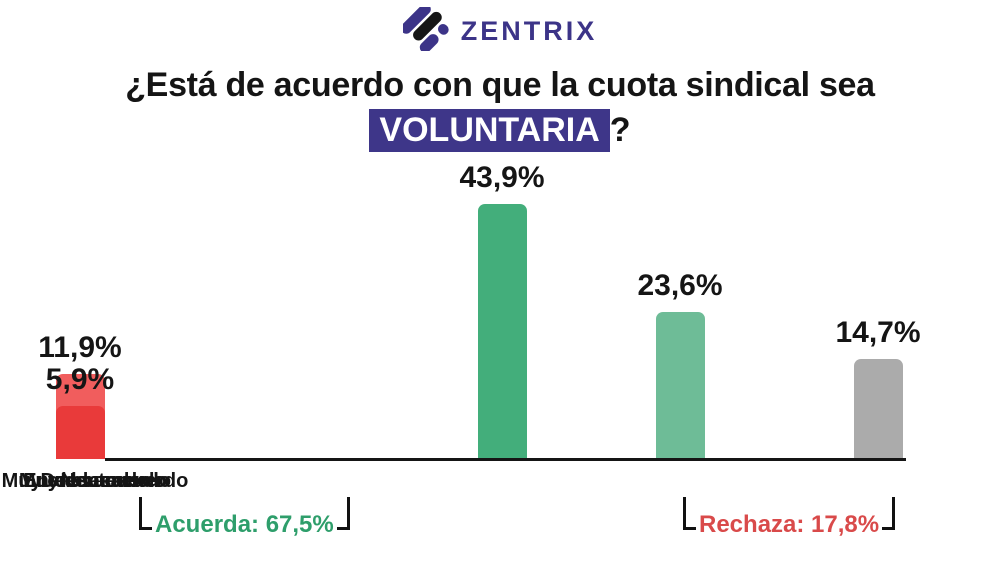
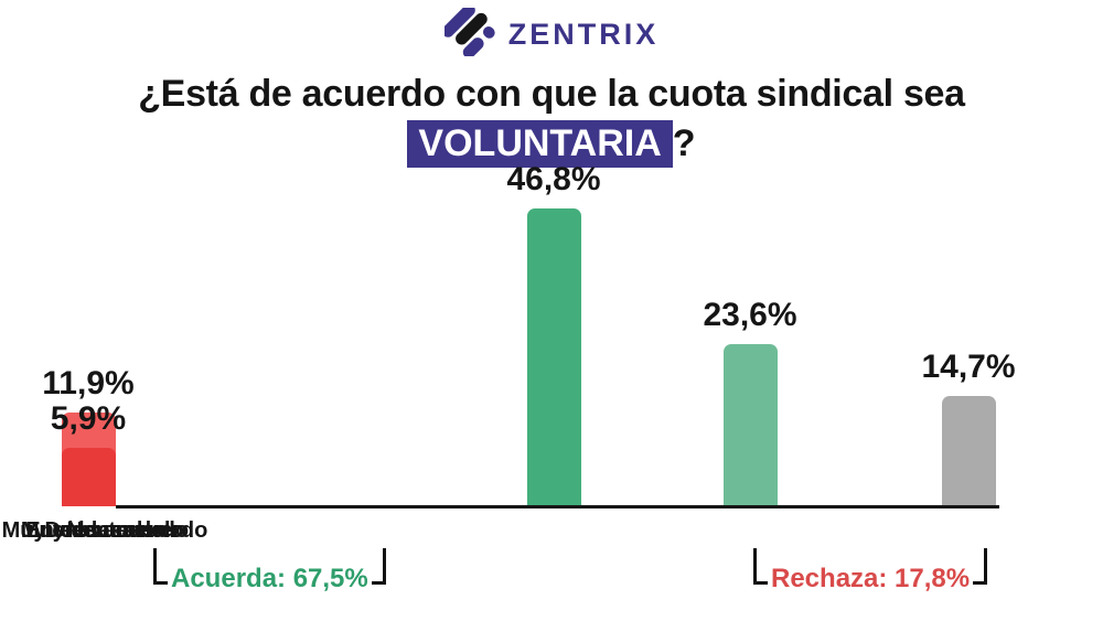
Muy de acuerdo: 43,9% -> 46,8%
